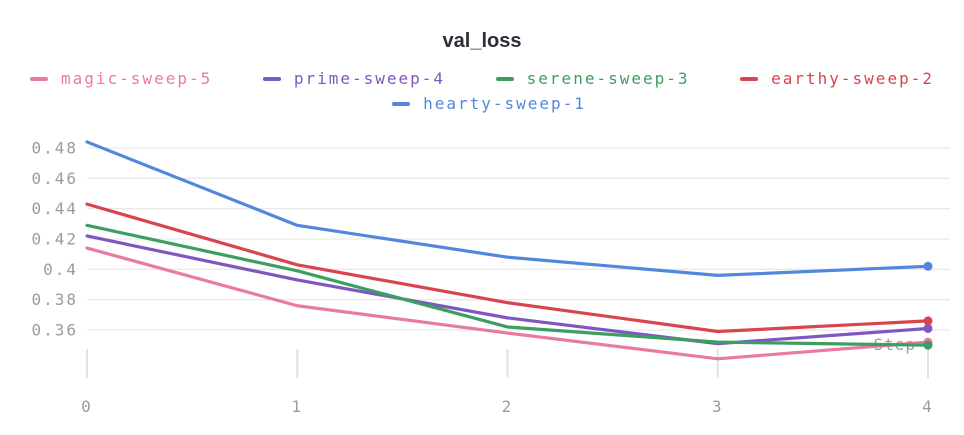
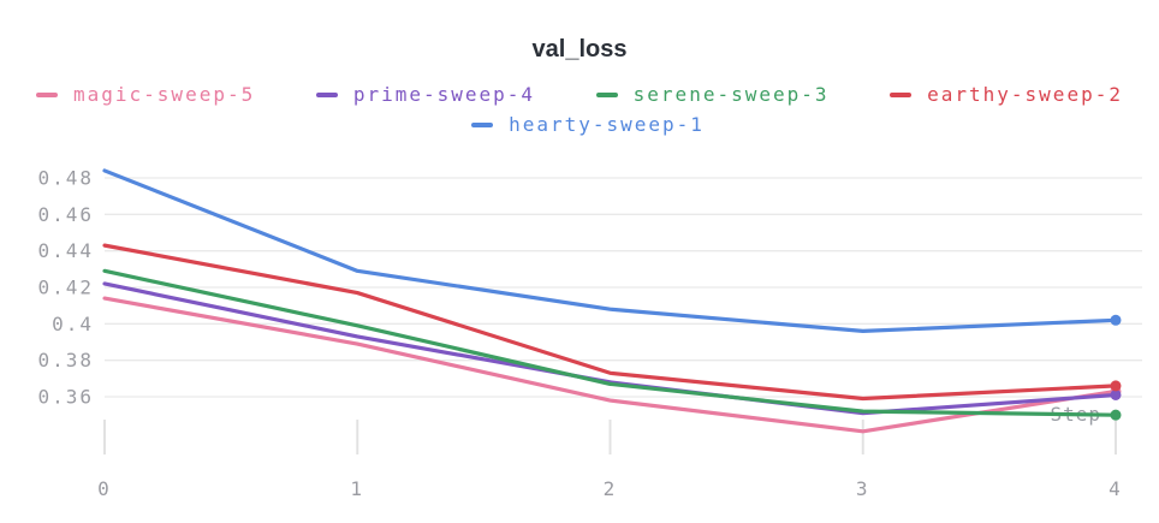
magic-sweep-5/1: 0.376 -> 0.389
earthy-sweep-2/1: 0.403 -> 0.417
serene-sweep-3/2: 0.362 -> 0.367
earthy-sweep-2/2: 0.378 -> 0.373
magic-sweep-5/4: 0.352 -> 0.363
